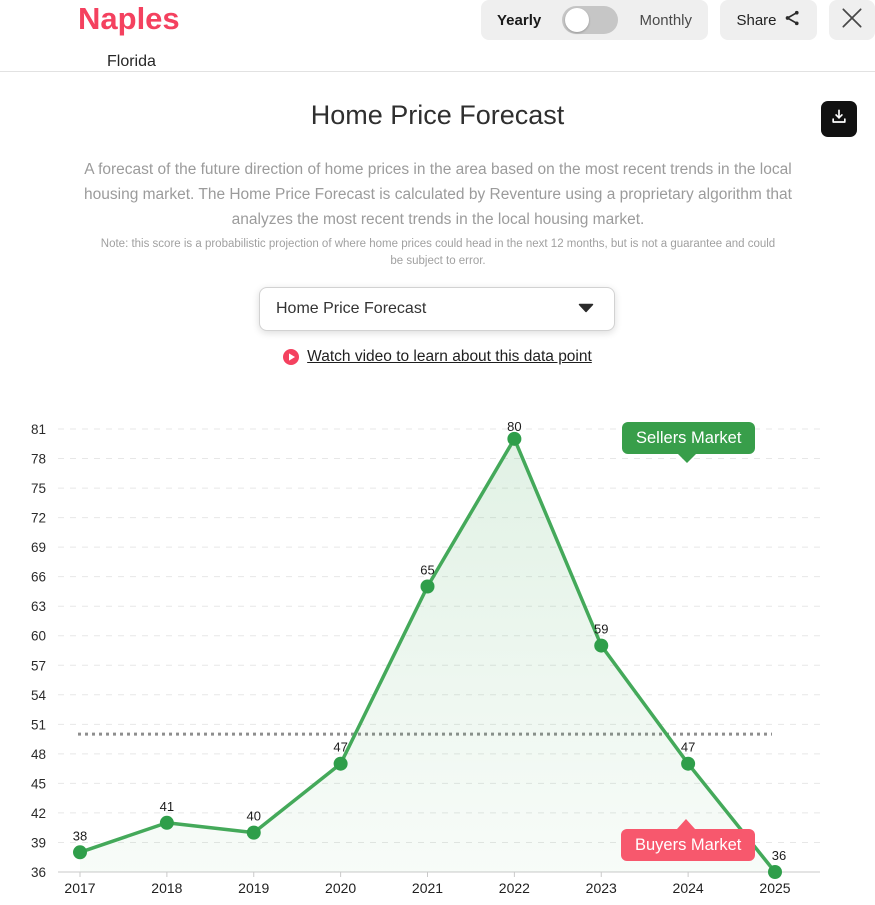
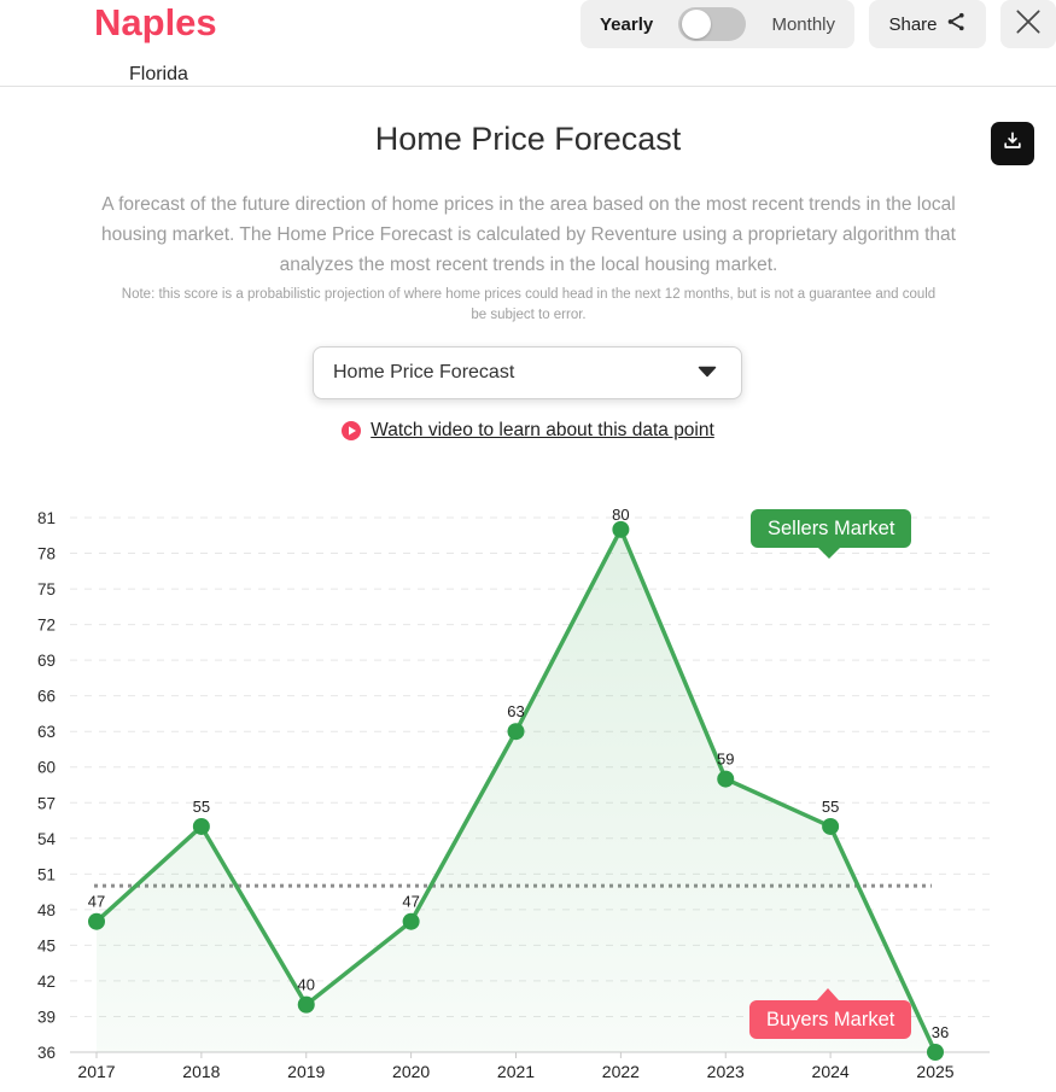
2017: 38 -> 47
2018: 41 -> 55
2021: 65 -> 63
2024: 47 -> 55
